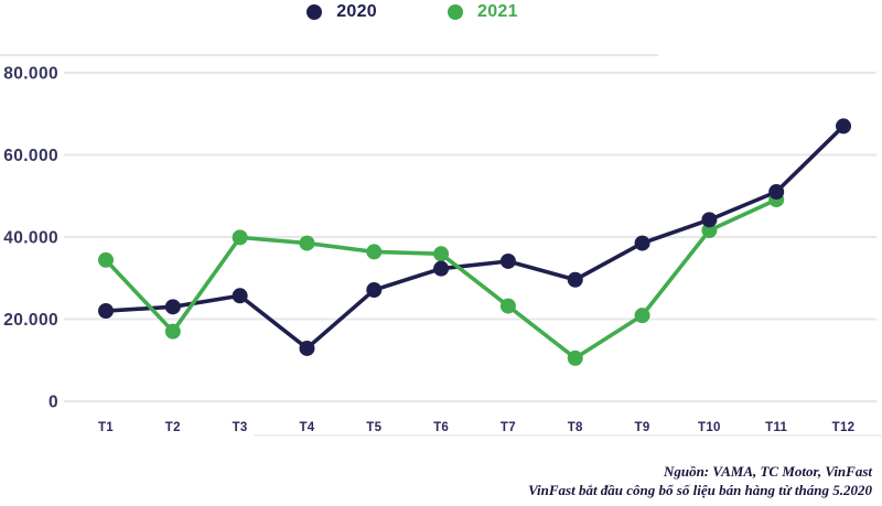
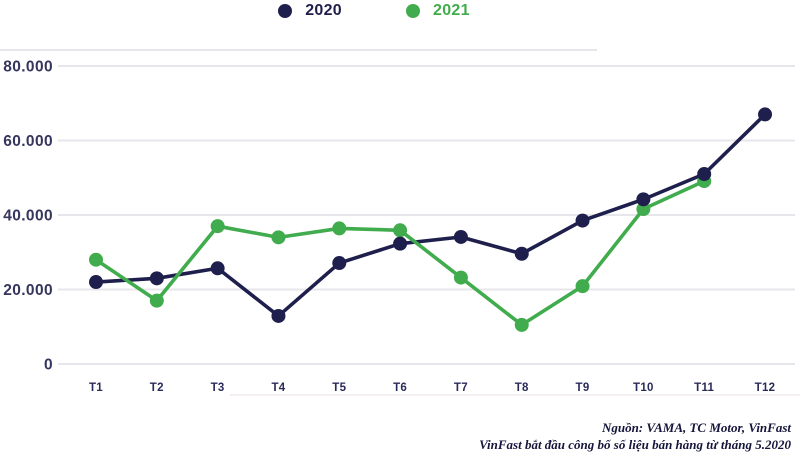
2021/T1: 34000 -> 28000
2021/T3: 40000 -> 37000
2021/T4: 38000 -> 34000
